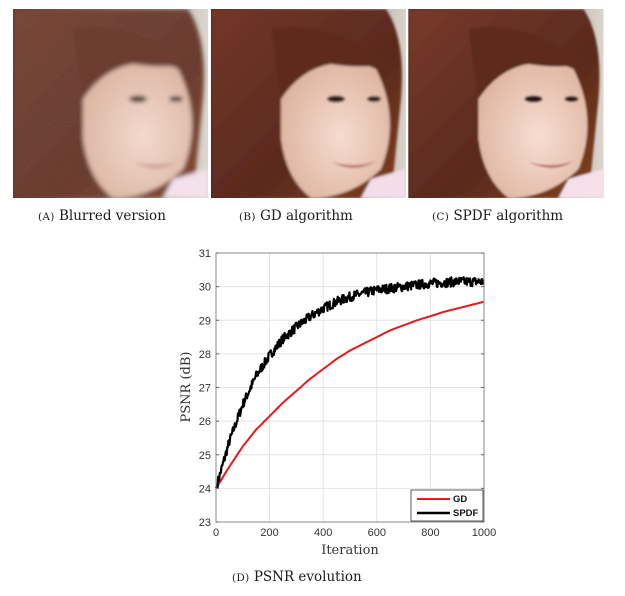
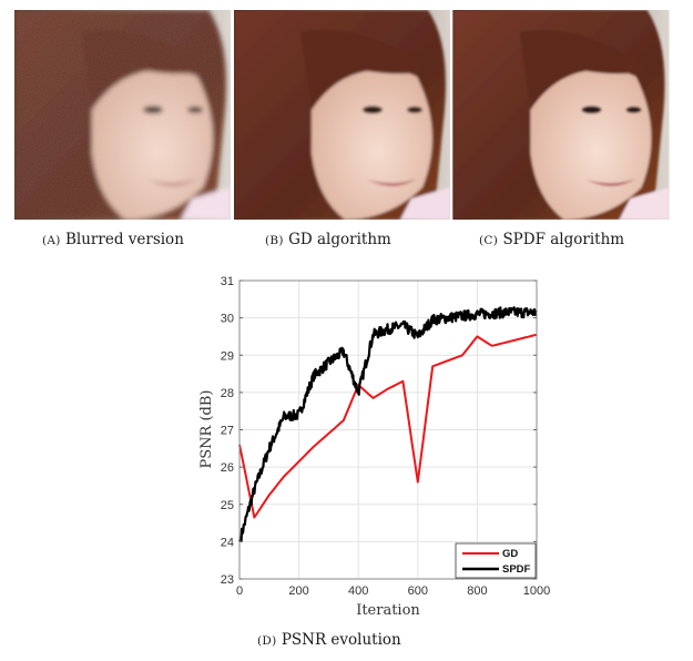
GD/0: 24.0 -> 26.6
SPDF/200: 27.9 -> 27.4
GD/400: 27.6 -> 28.2
SPDF/400: 29.4 -> 28.0
GD/600: 28.5 -> 25.6
SPDF/600: 29.9 -> 29.5
GD/800: 29.1 -> 29.5
